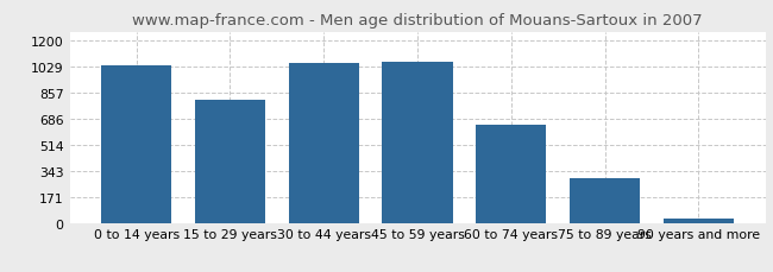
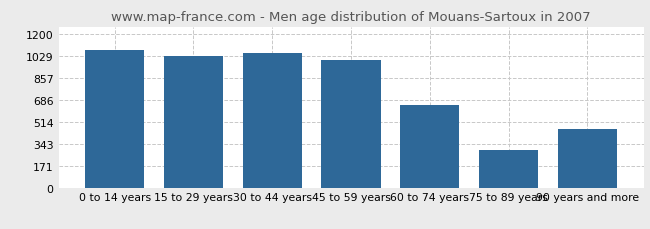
0 to 14 years: 1040 -> 1080
15 to 29 years: 810 -> 1030
45 to 59 years: 1060 -> 1000
90 years and more: 30 -> 460
